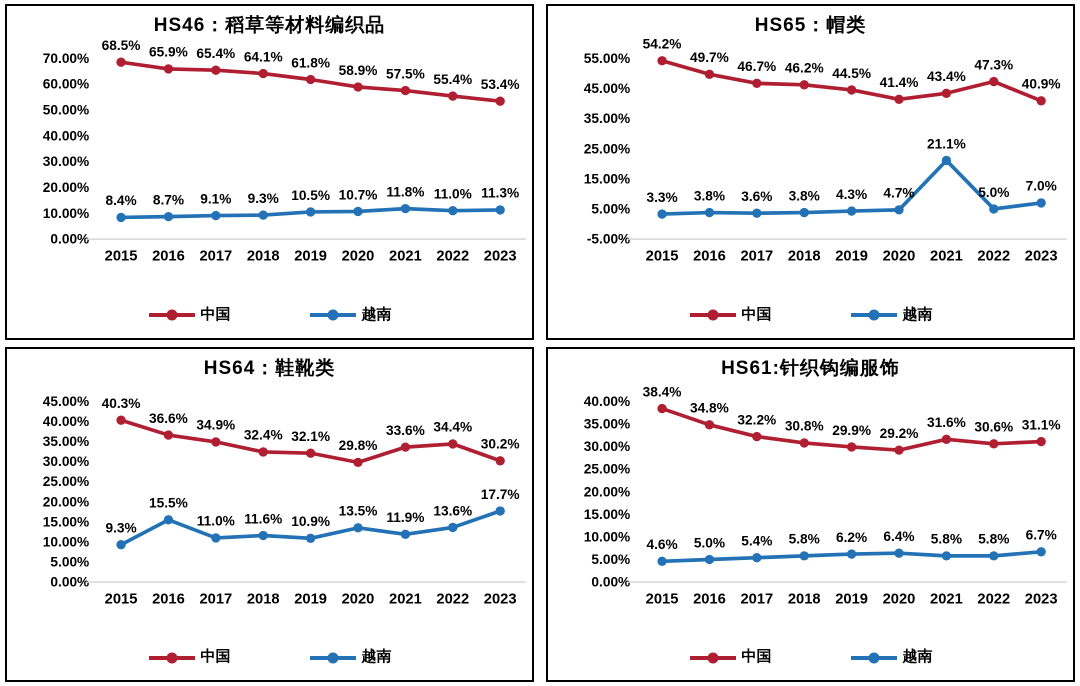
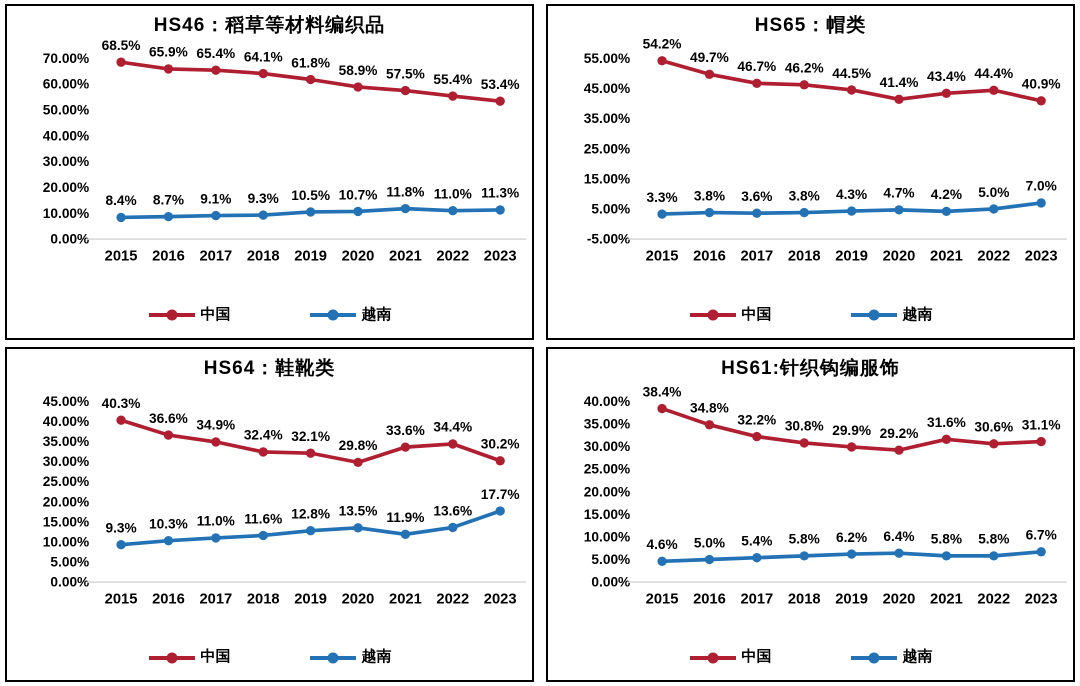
HS65：帽类/越南/2021: 21.1% -> 4.2%
HS65：帽类/中国/2022: 47.3% -> 44.4%
HS64：鞋靴类/越南/2016: 15.5% -> 10.3%
HS64：鞋靴类/越南/2019: 10.9% -> 12.8%
